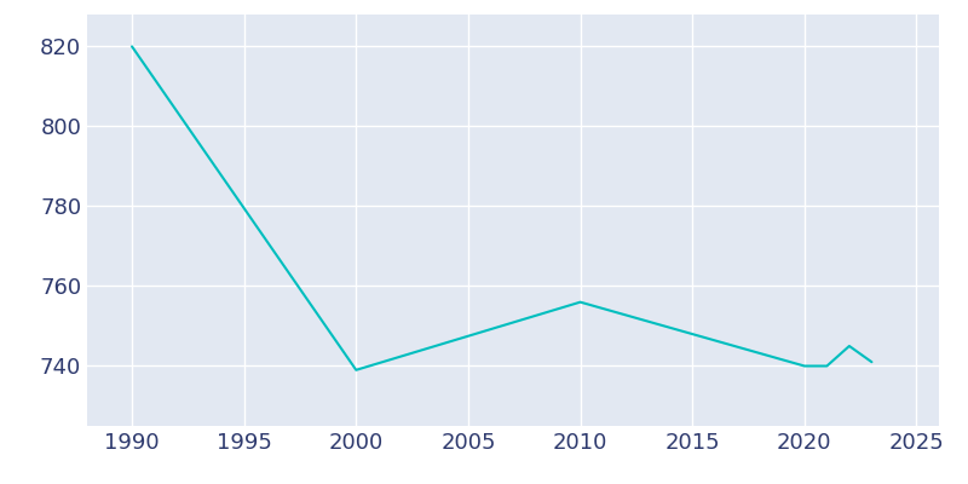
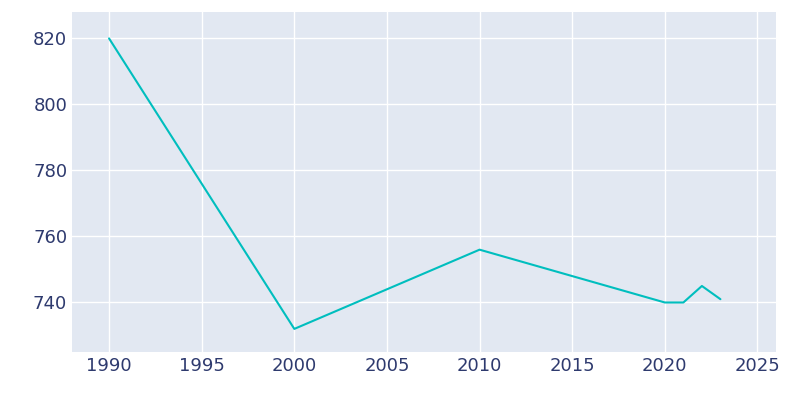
2000: 739 -> 732
